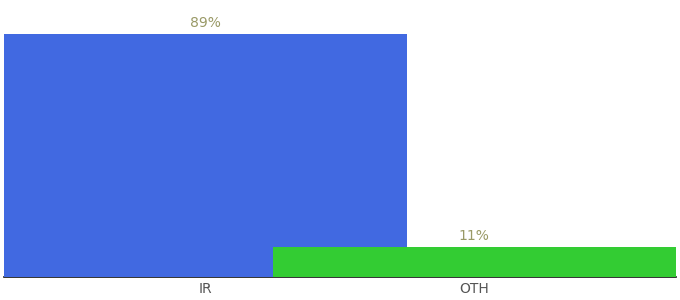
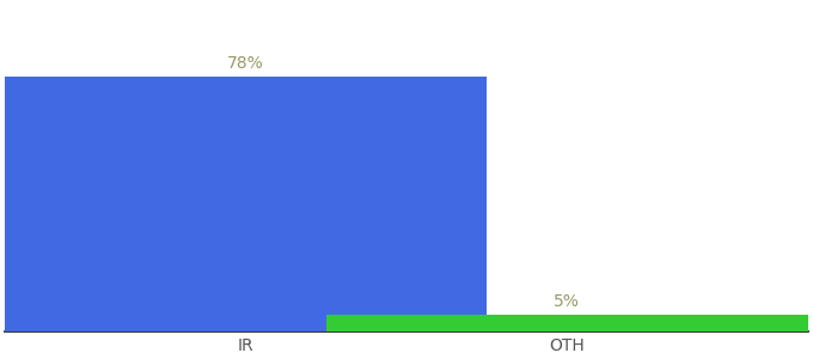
IR: 89% -> 78%
OTH: 11% -> 5%
